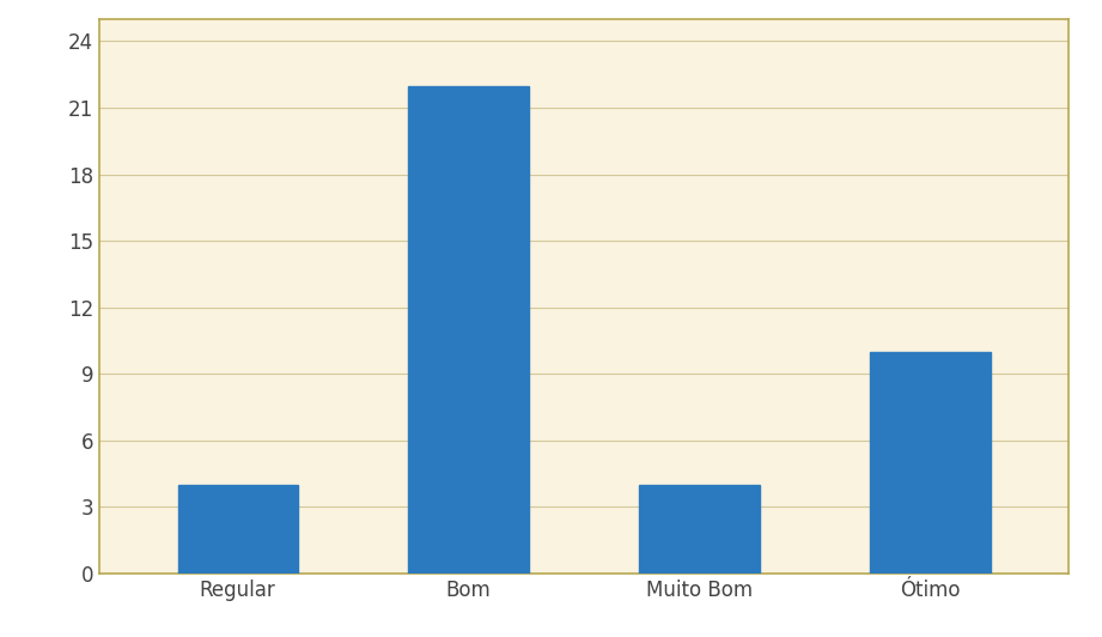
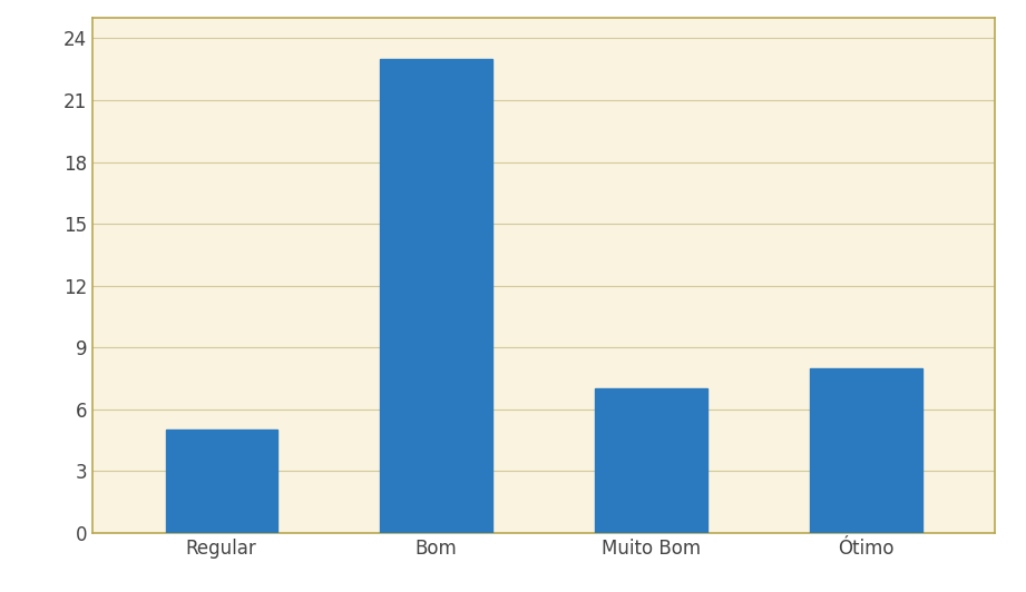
Regular: 4 -> 5
Bom: 22 -> 23
Muito Bom: 4 -> 7
Ótimo: 10 -> 8
